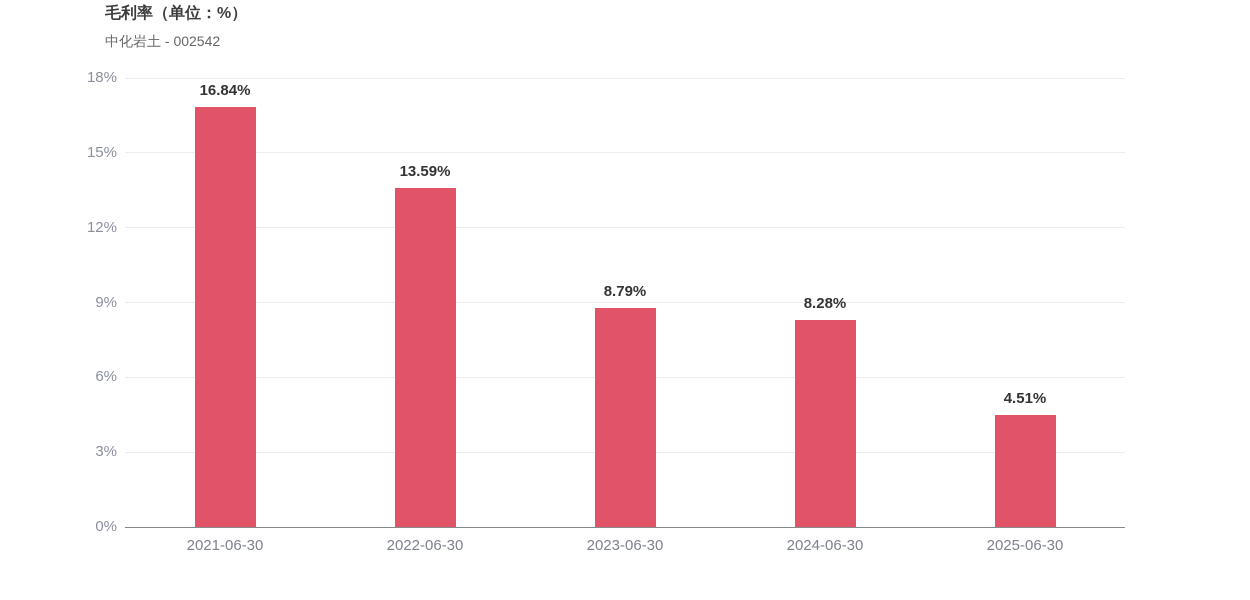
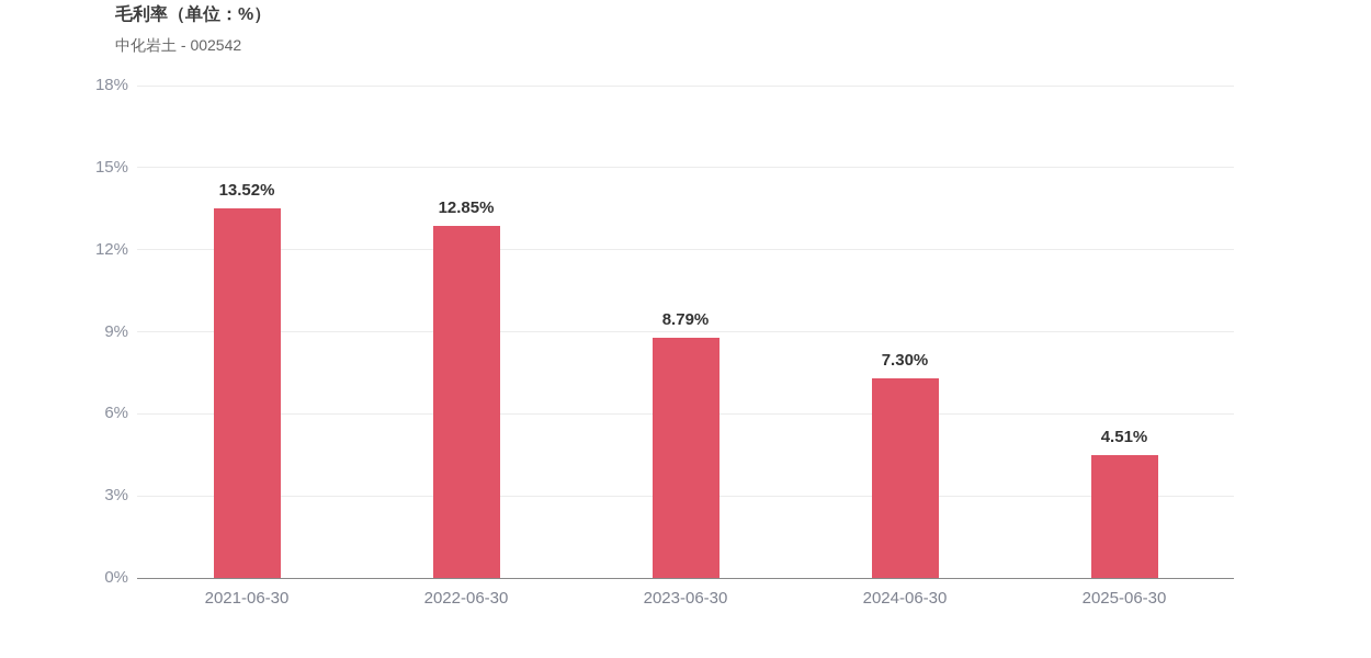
2021-06-30: 16.84% -> 13.52%
2022-06-30: 13.59% -> 12.85%
2024-06-30: 8.28% -> 7.30%
